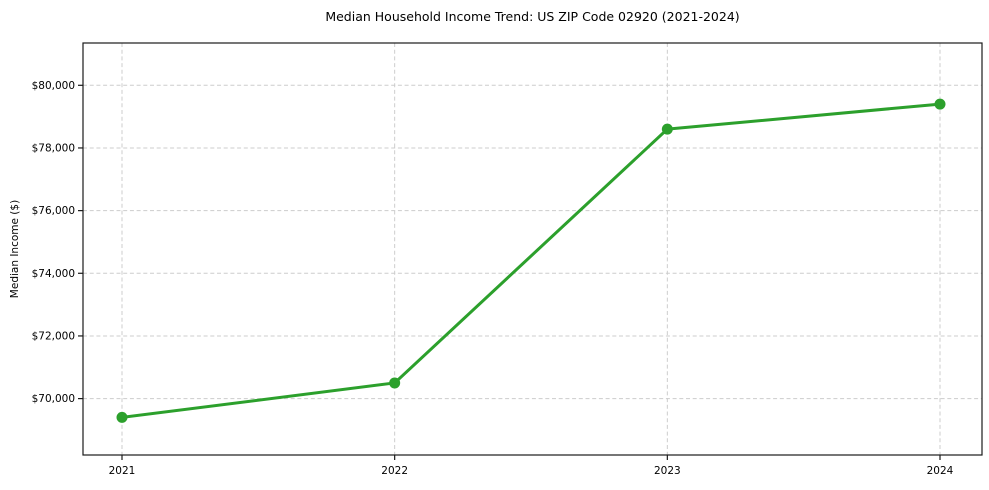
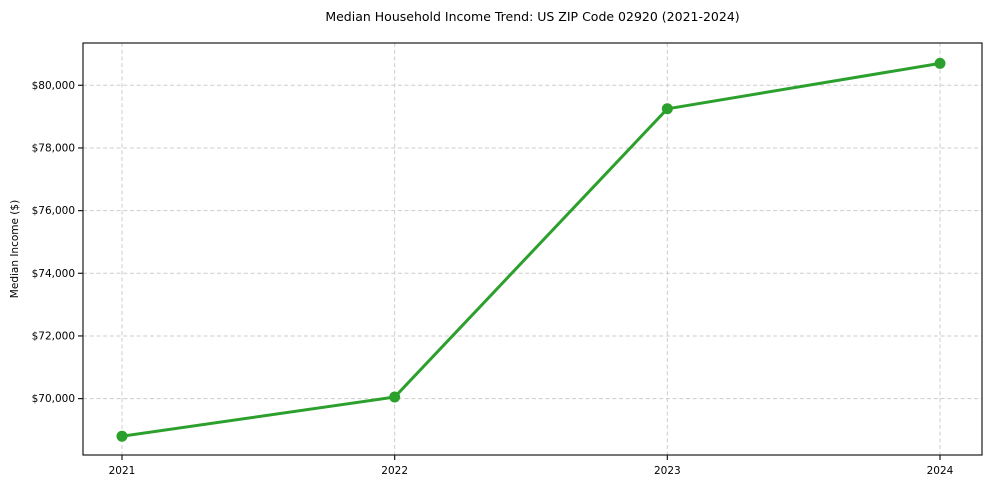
2021: $69400 -> $68800
2022: $70500 -> $70000
2023: $78600 -> $79200
2024: $79400 -> $80700
